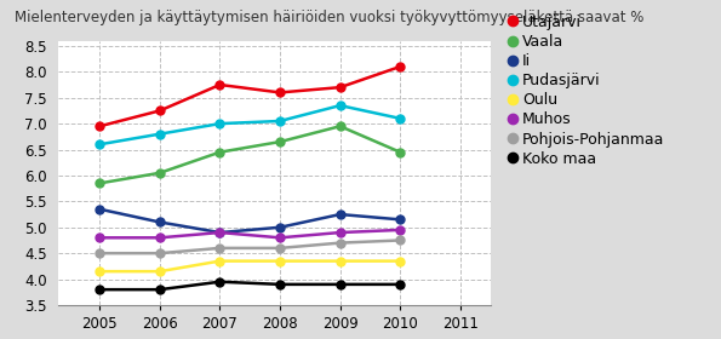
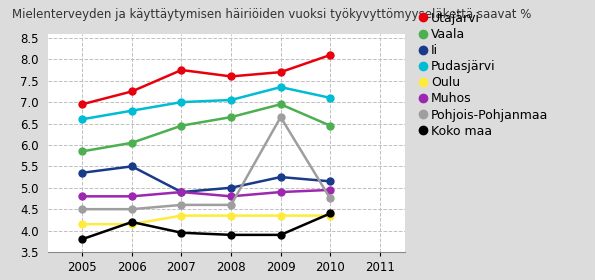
Ii/2006: 5.10 -> 5.50
Koko maa/2006: 3.80 -> 4.20
Pohjois-Pohjanmaa/2009: 4.70 -> 6.65
Koko maa/2010: 3.90 -> 4.40
